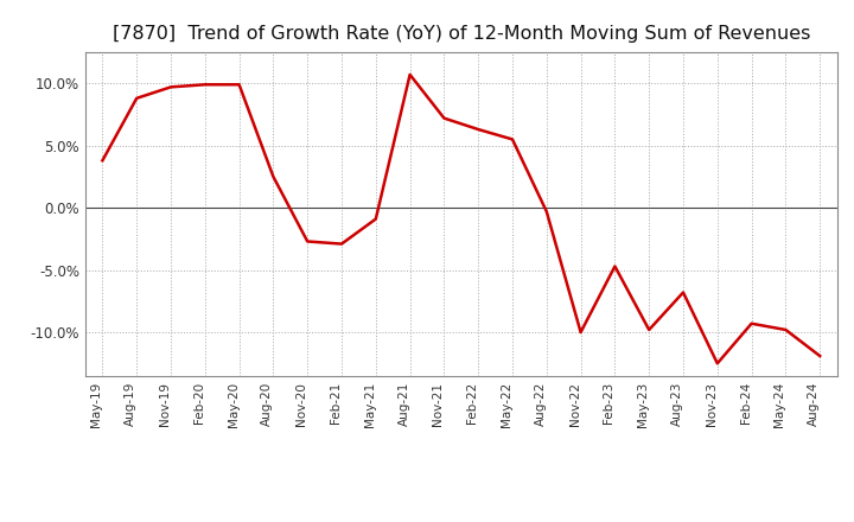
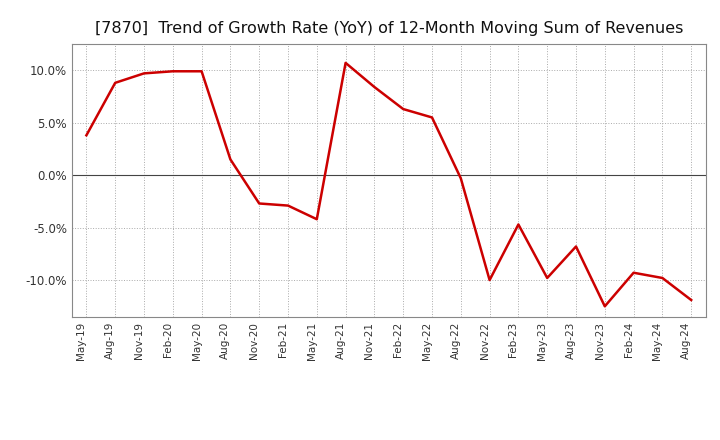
Aug-20: 2.5% -> 1.5%
May-21: -0.9% -> -4.2%
Nov-21: 7.2% -> 8.4%
